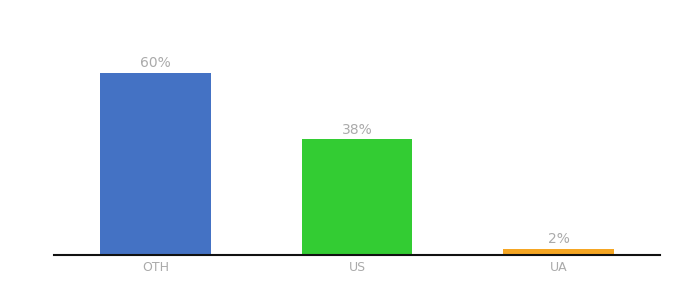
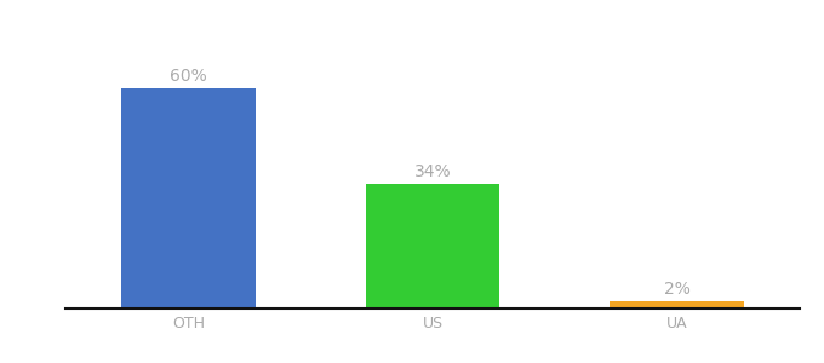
US: 38% -> 34%
